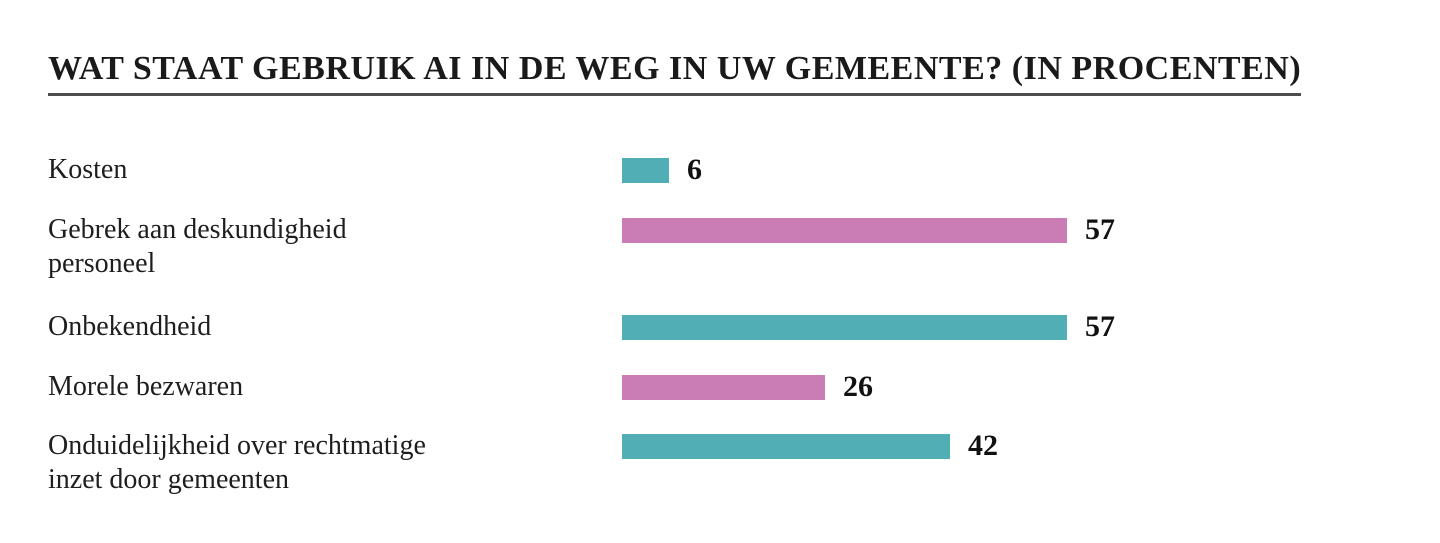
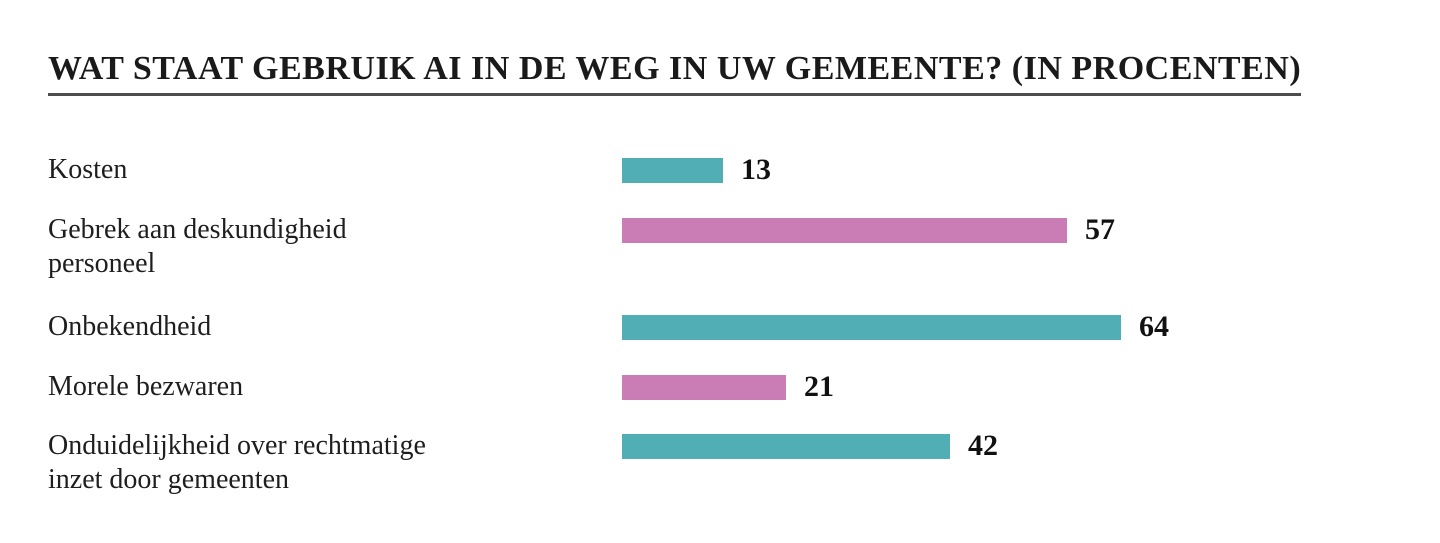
Kosten: 6 -> 13
Onbekendheid: 57 -> 64
Morele bezwaren: 26 -> 21
